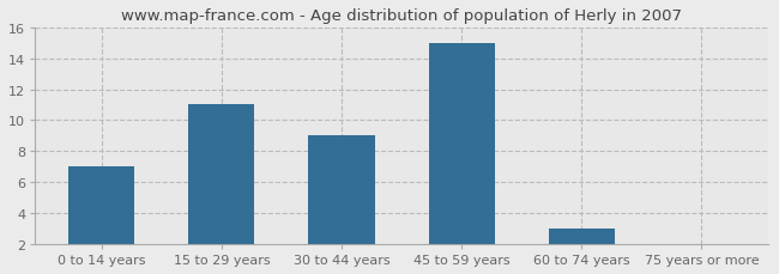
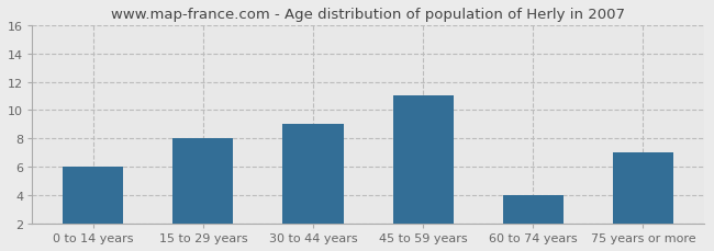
0 to 14 years: 7 -> 6
15 to 29 years: 11 -> 8
45 to 59 years: 15 -> 11
60 to 74 years: 3 -> 4
75 years or more: 2 -> 7
